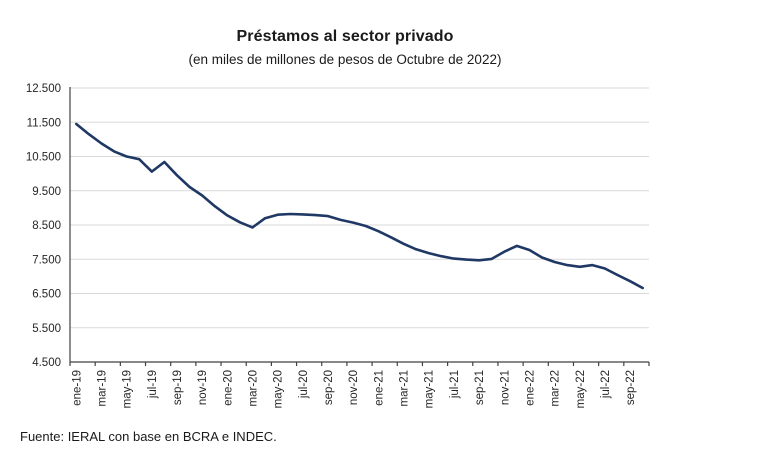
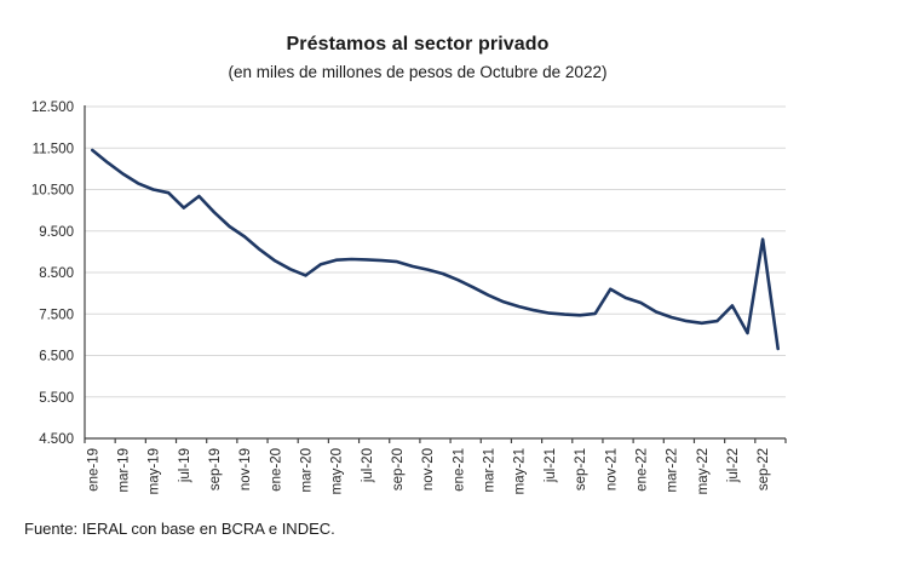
nov-21: 7700 -> 8100
jul-22: 7200 -> 7700
sep-22: 6900 -> 9300
